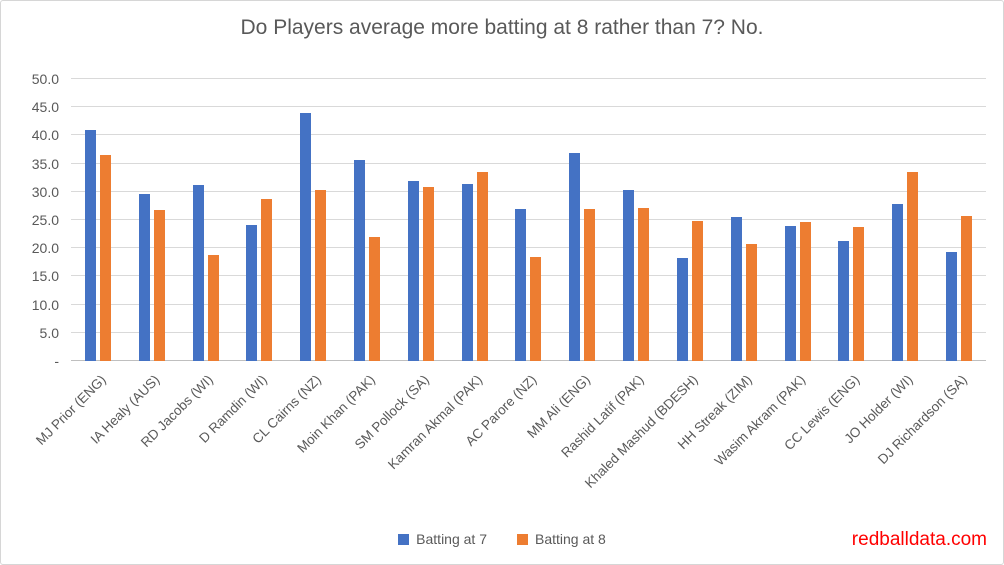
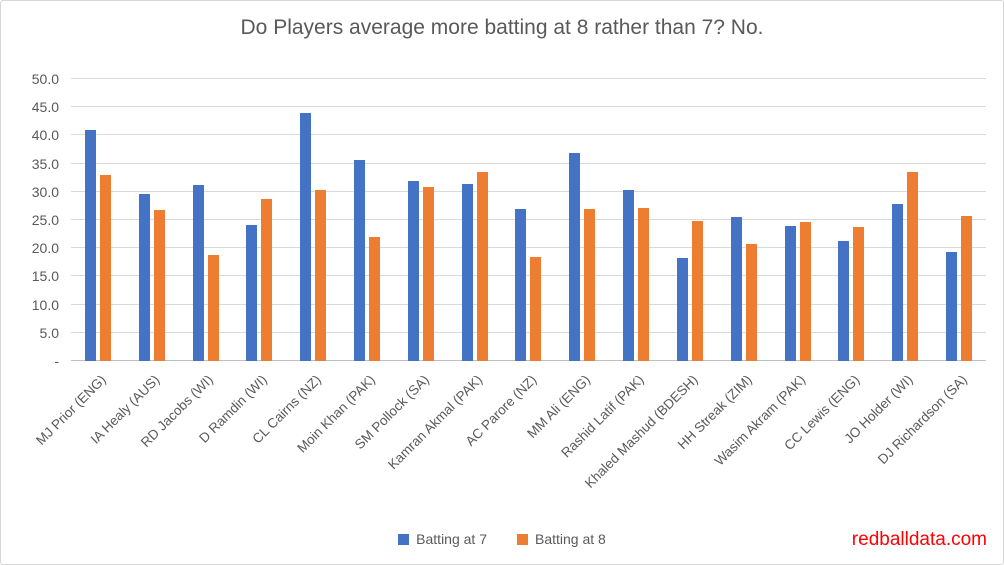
Batting at 8/MJ Prior (ENG): 36 -> 33
